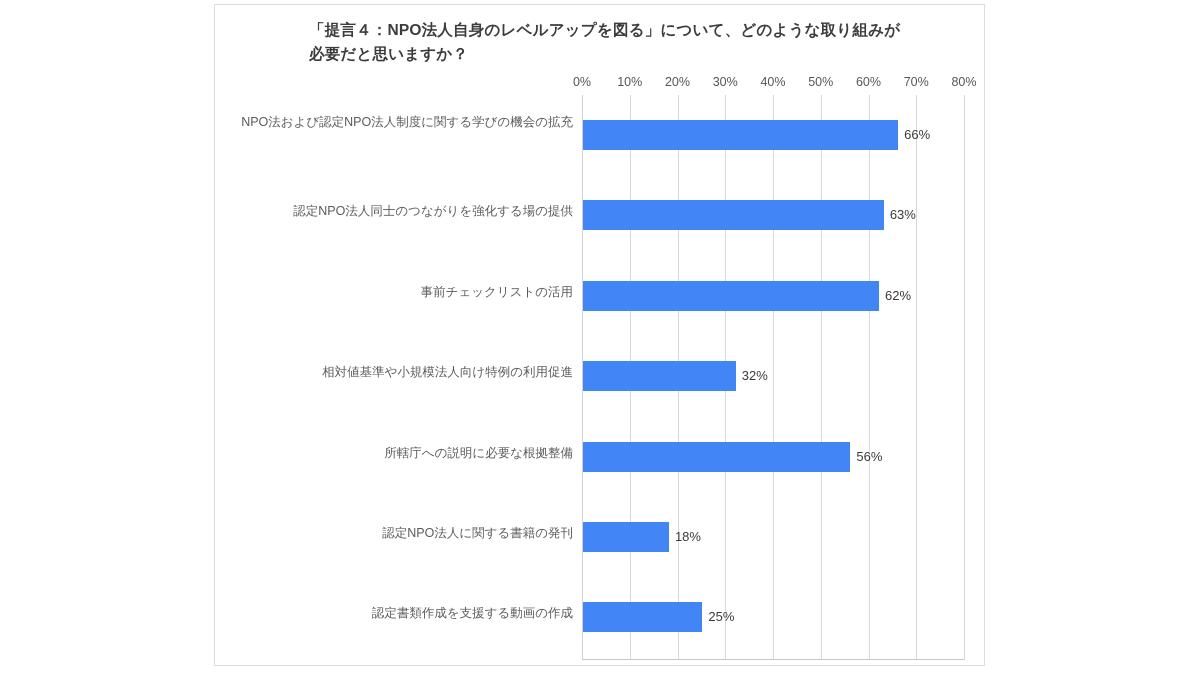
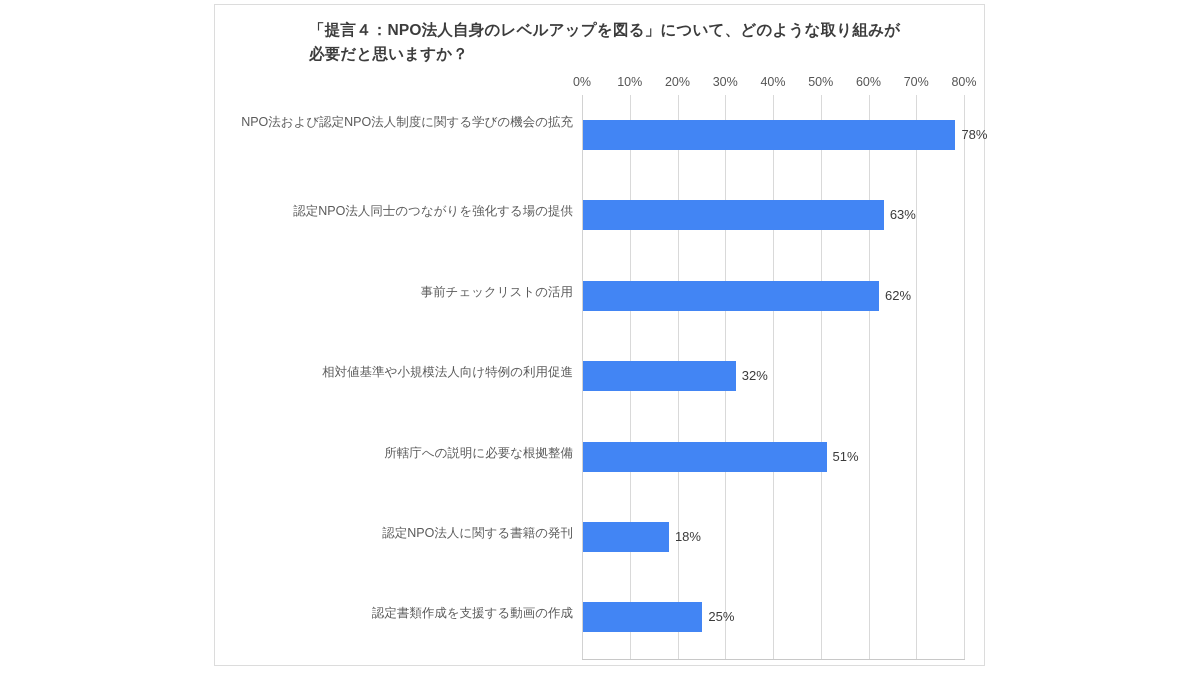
NPO法および認定NPO法人制度に関する学びの機会の拡充: 66% -> 78%
所轄庁への説明に必要な根拠整備: 56% -> 51%
